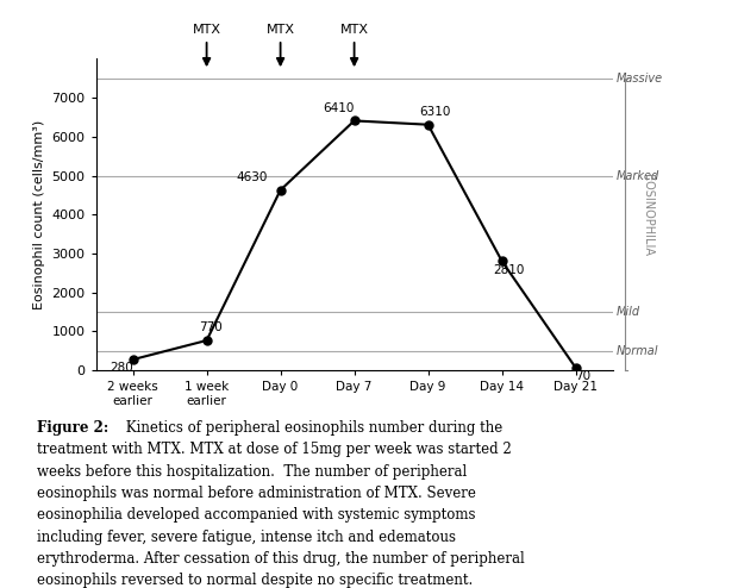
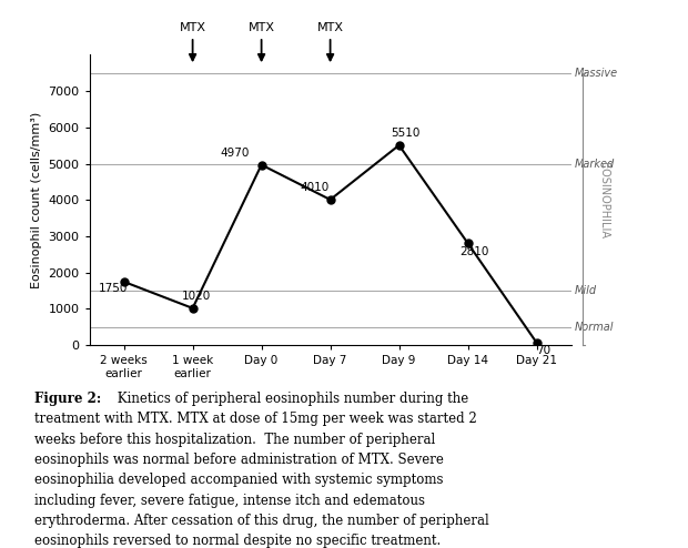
2 weeks earlier: 280 -> 1750
1 week earlier: 770 -> 1020
Day 0: 4630 -> 4970
Day 7: 6410 -> 4010
Day 9: 6310 -> 5510
